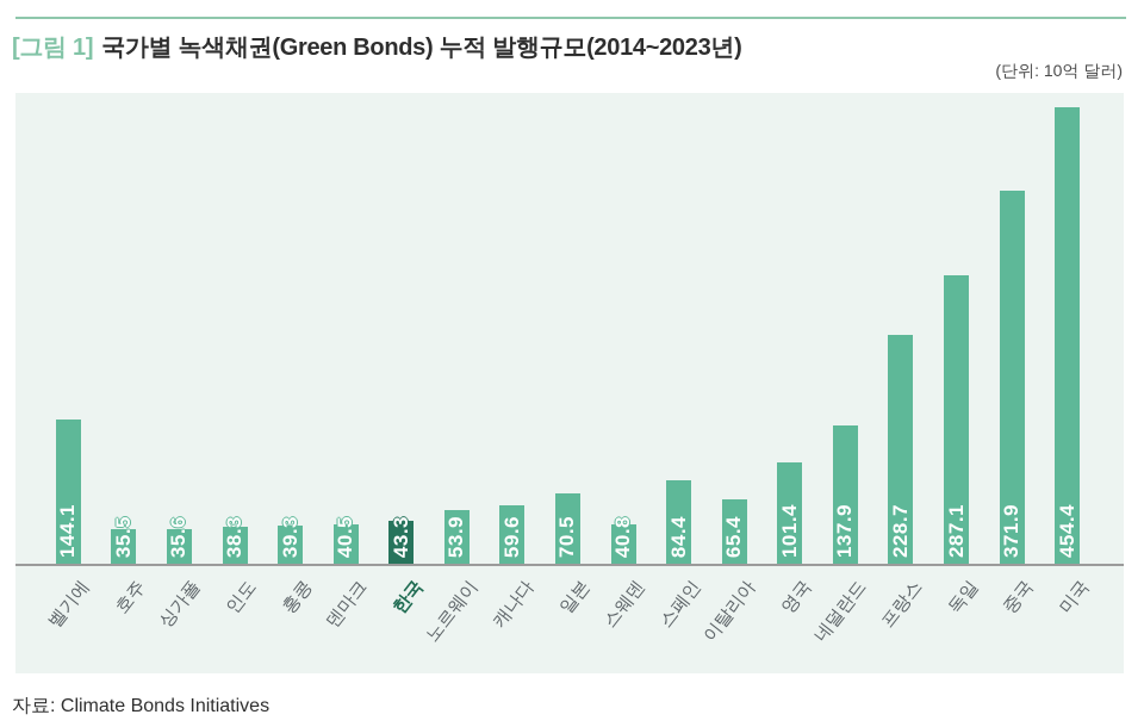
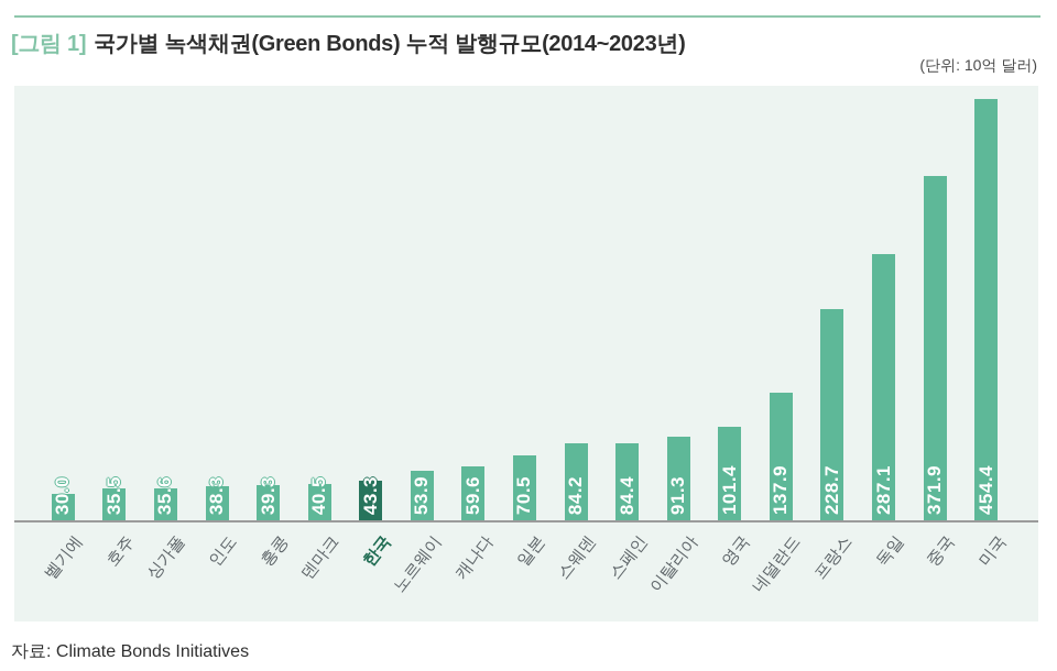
벨기에: 144.1 -> 30.0
스웨덴: 40.8 -> 84.2
이탈리아: 65.4 -> 91.3
